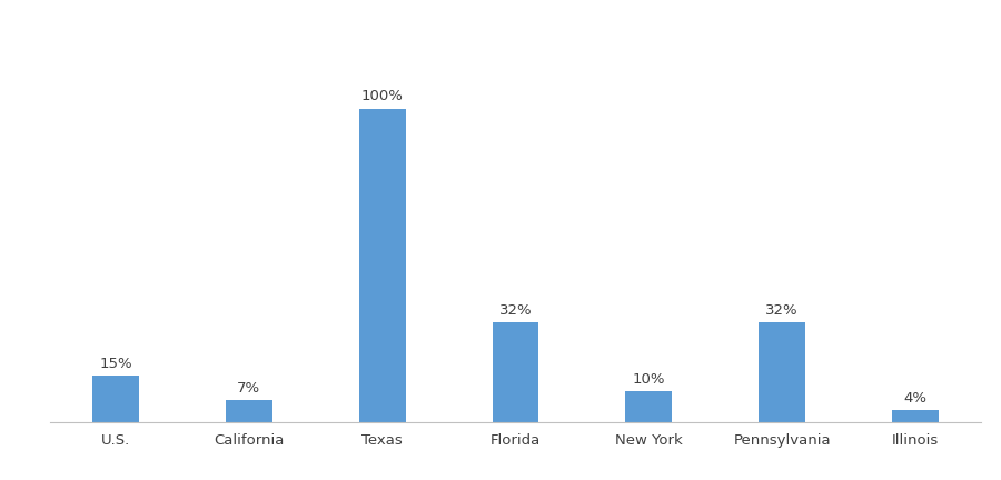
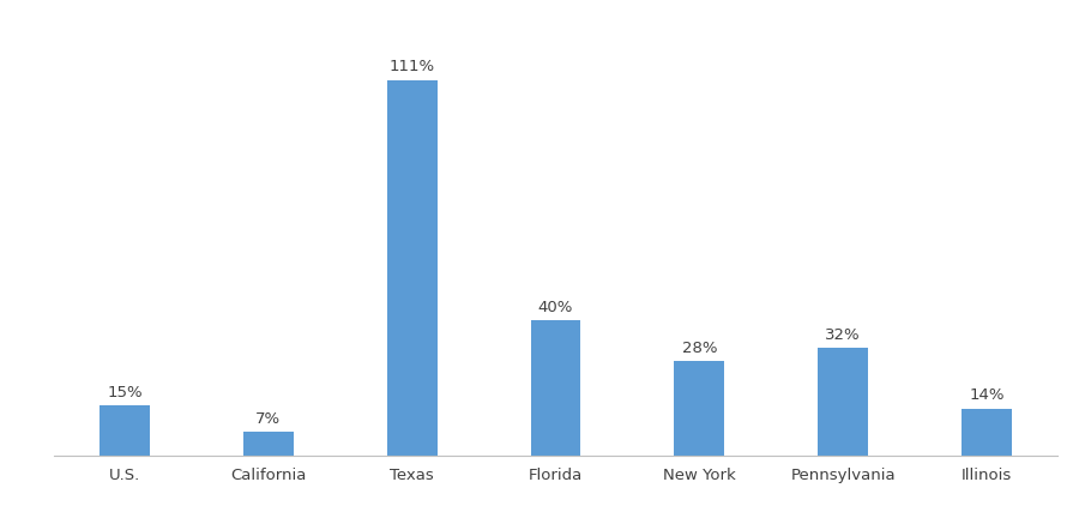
Texas: 100% -> 111%
Florida: 32% -> 40%
New York: 10% -> 28%
Illinois: 4% -> 14%
